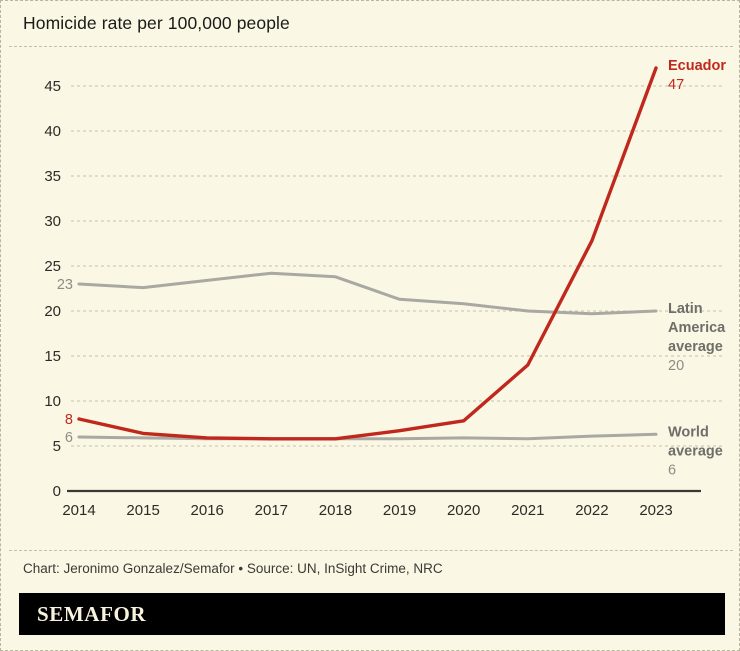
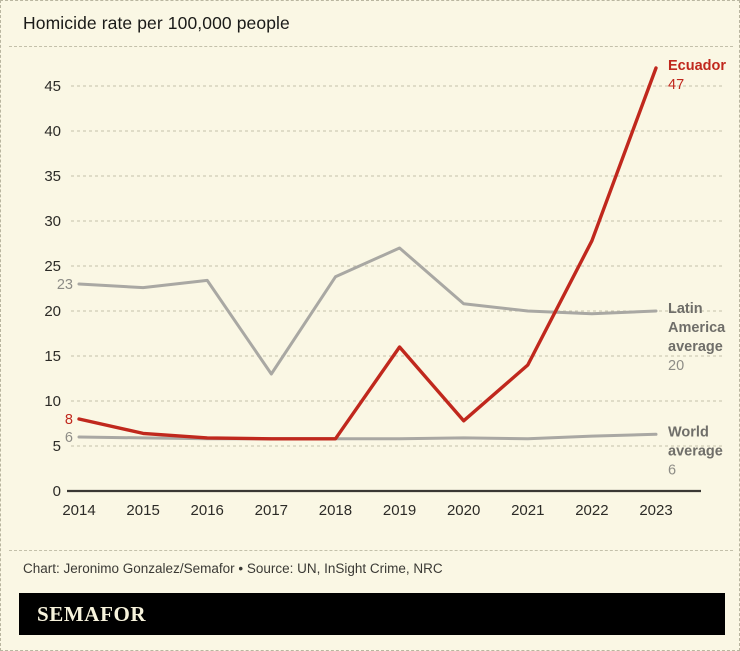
Latin America average/2017: 24 -> 13
Ecuador/2019: 7 -> 16
Latin America average/2019: 21 -> 27
